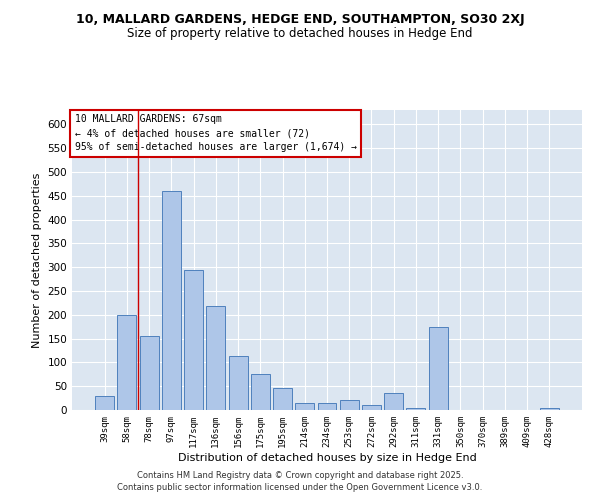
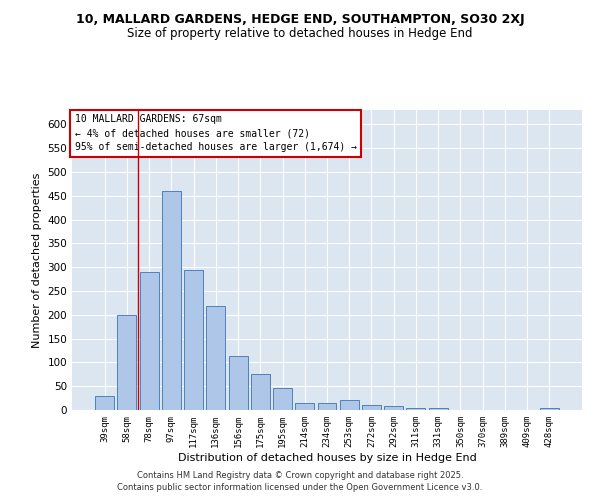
78sqm: 155 -> 290
292sqm: 35 -> 8
331sqm: 175 -> 5
